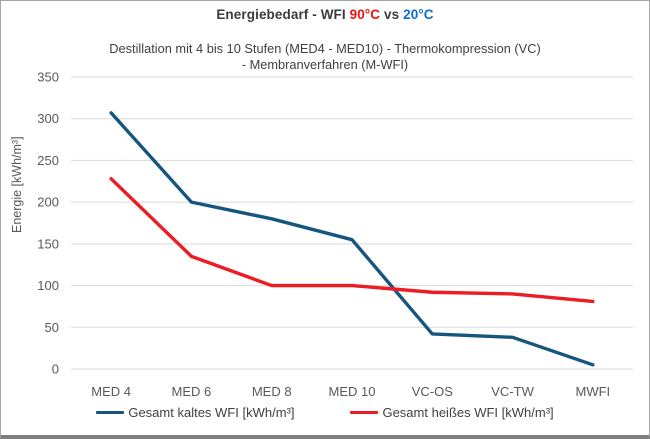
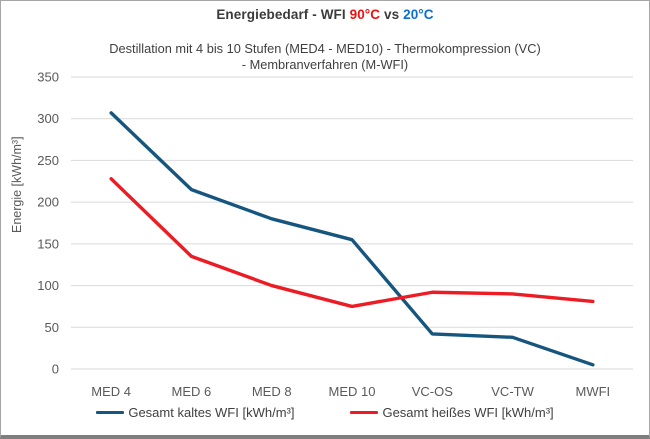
Gesamt kaltes WFI [kWh/m³]/MED 6: 200 -> 220
Gesamt heißes WFI [kWh/m³]/MED 10: 100 -> 80
